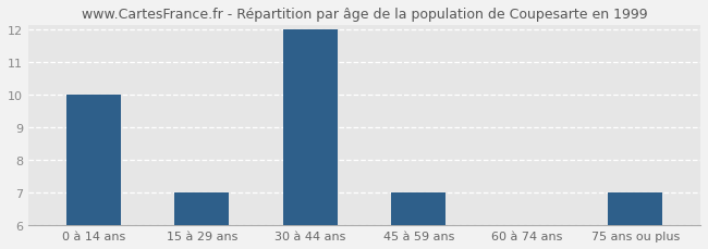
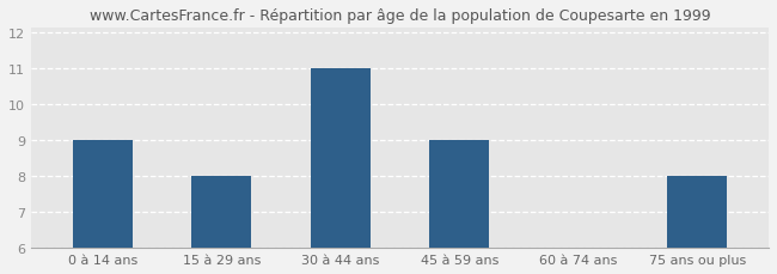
0 à 14 ans: 10 -> 9
15 à 29 ans: 7 -> 8
30 à 44 ans: 12 -> 11
45 à 59 ans: 7 -> 9
75 ans ou plus: 7 -> 8
